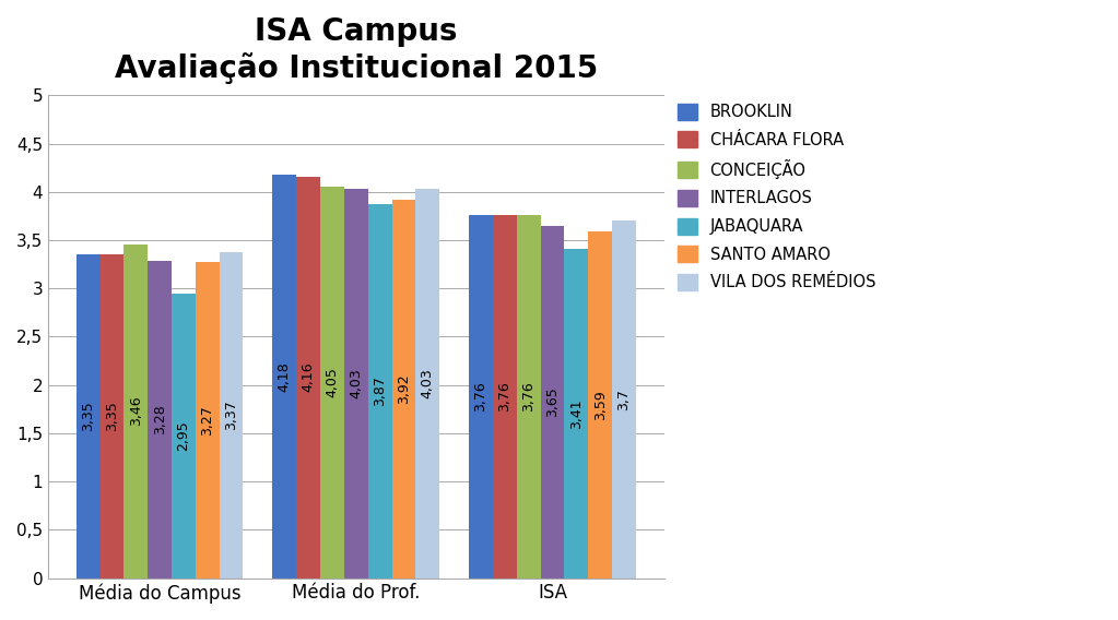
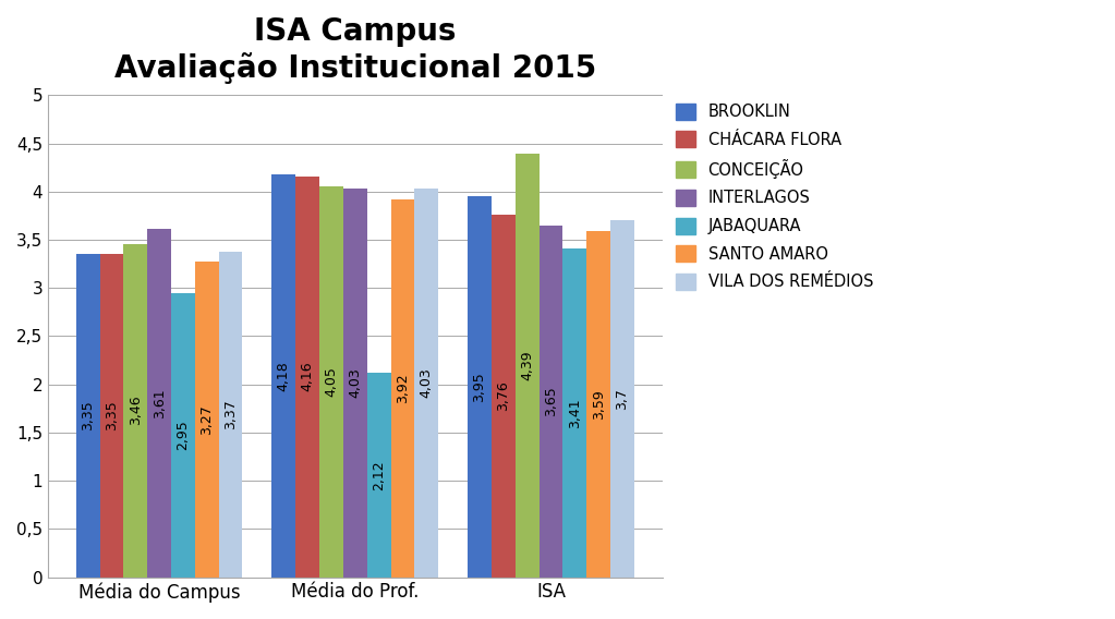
INTERLAGOS/Média do Campus: 3,28 -> 3,61
JABAQUARA/Média do Prof.: 3,87 -> 2,12
BROOKLIN/ISA: 3,76 -> 3,95
CONCEIÇÃO/ISA: 3,76 -> 4,39
